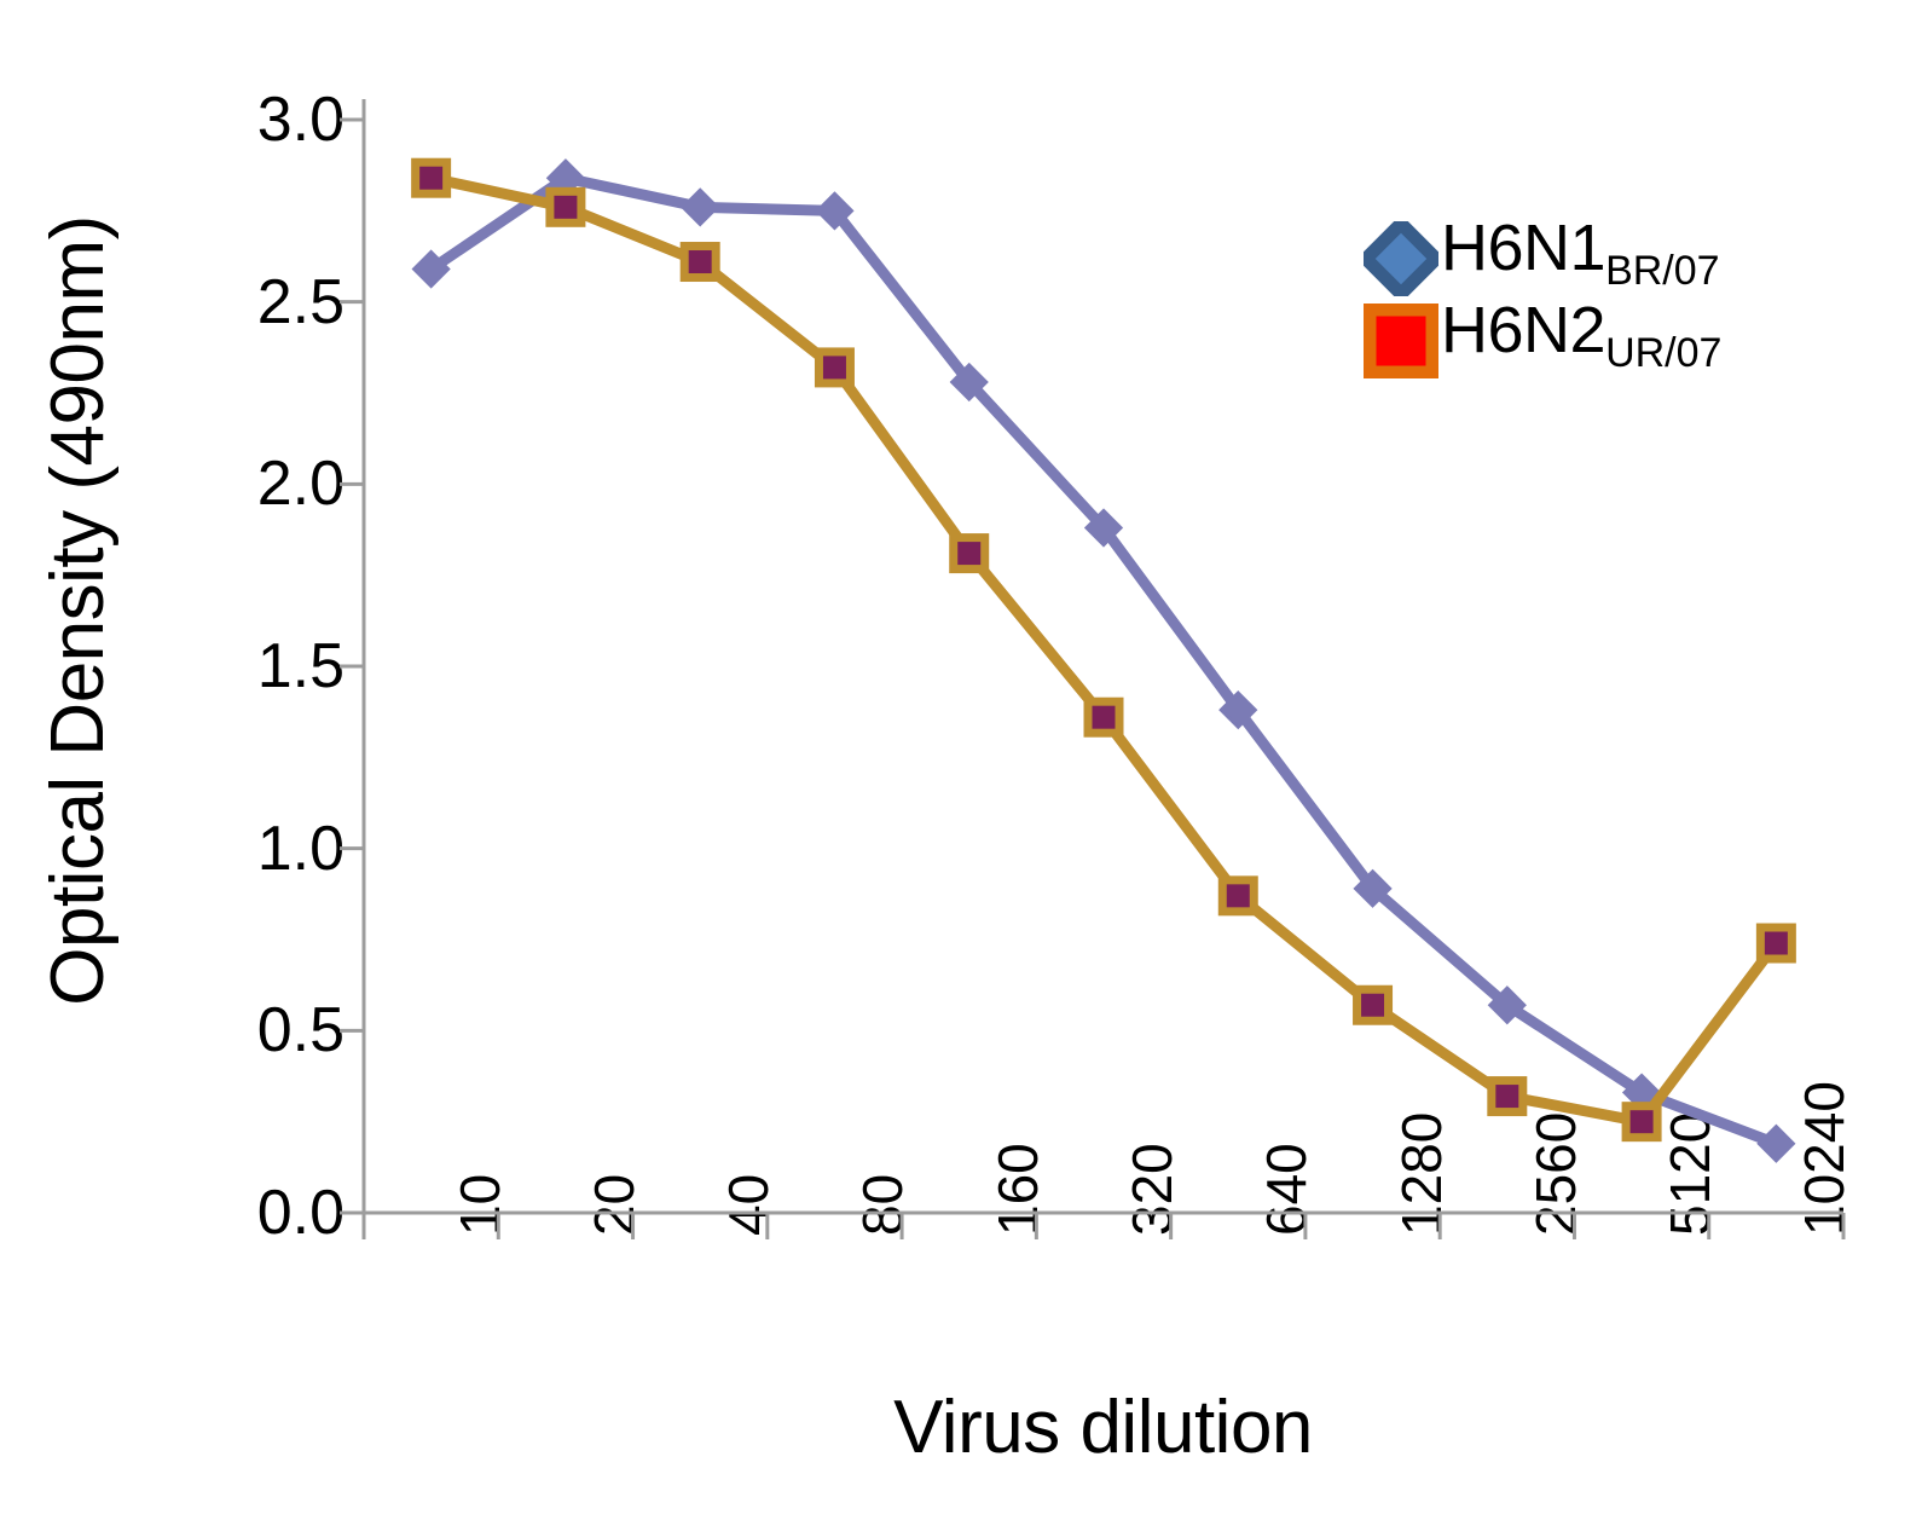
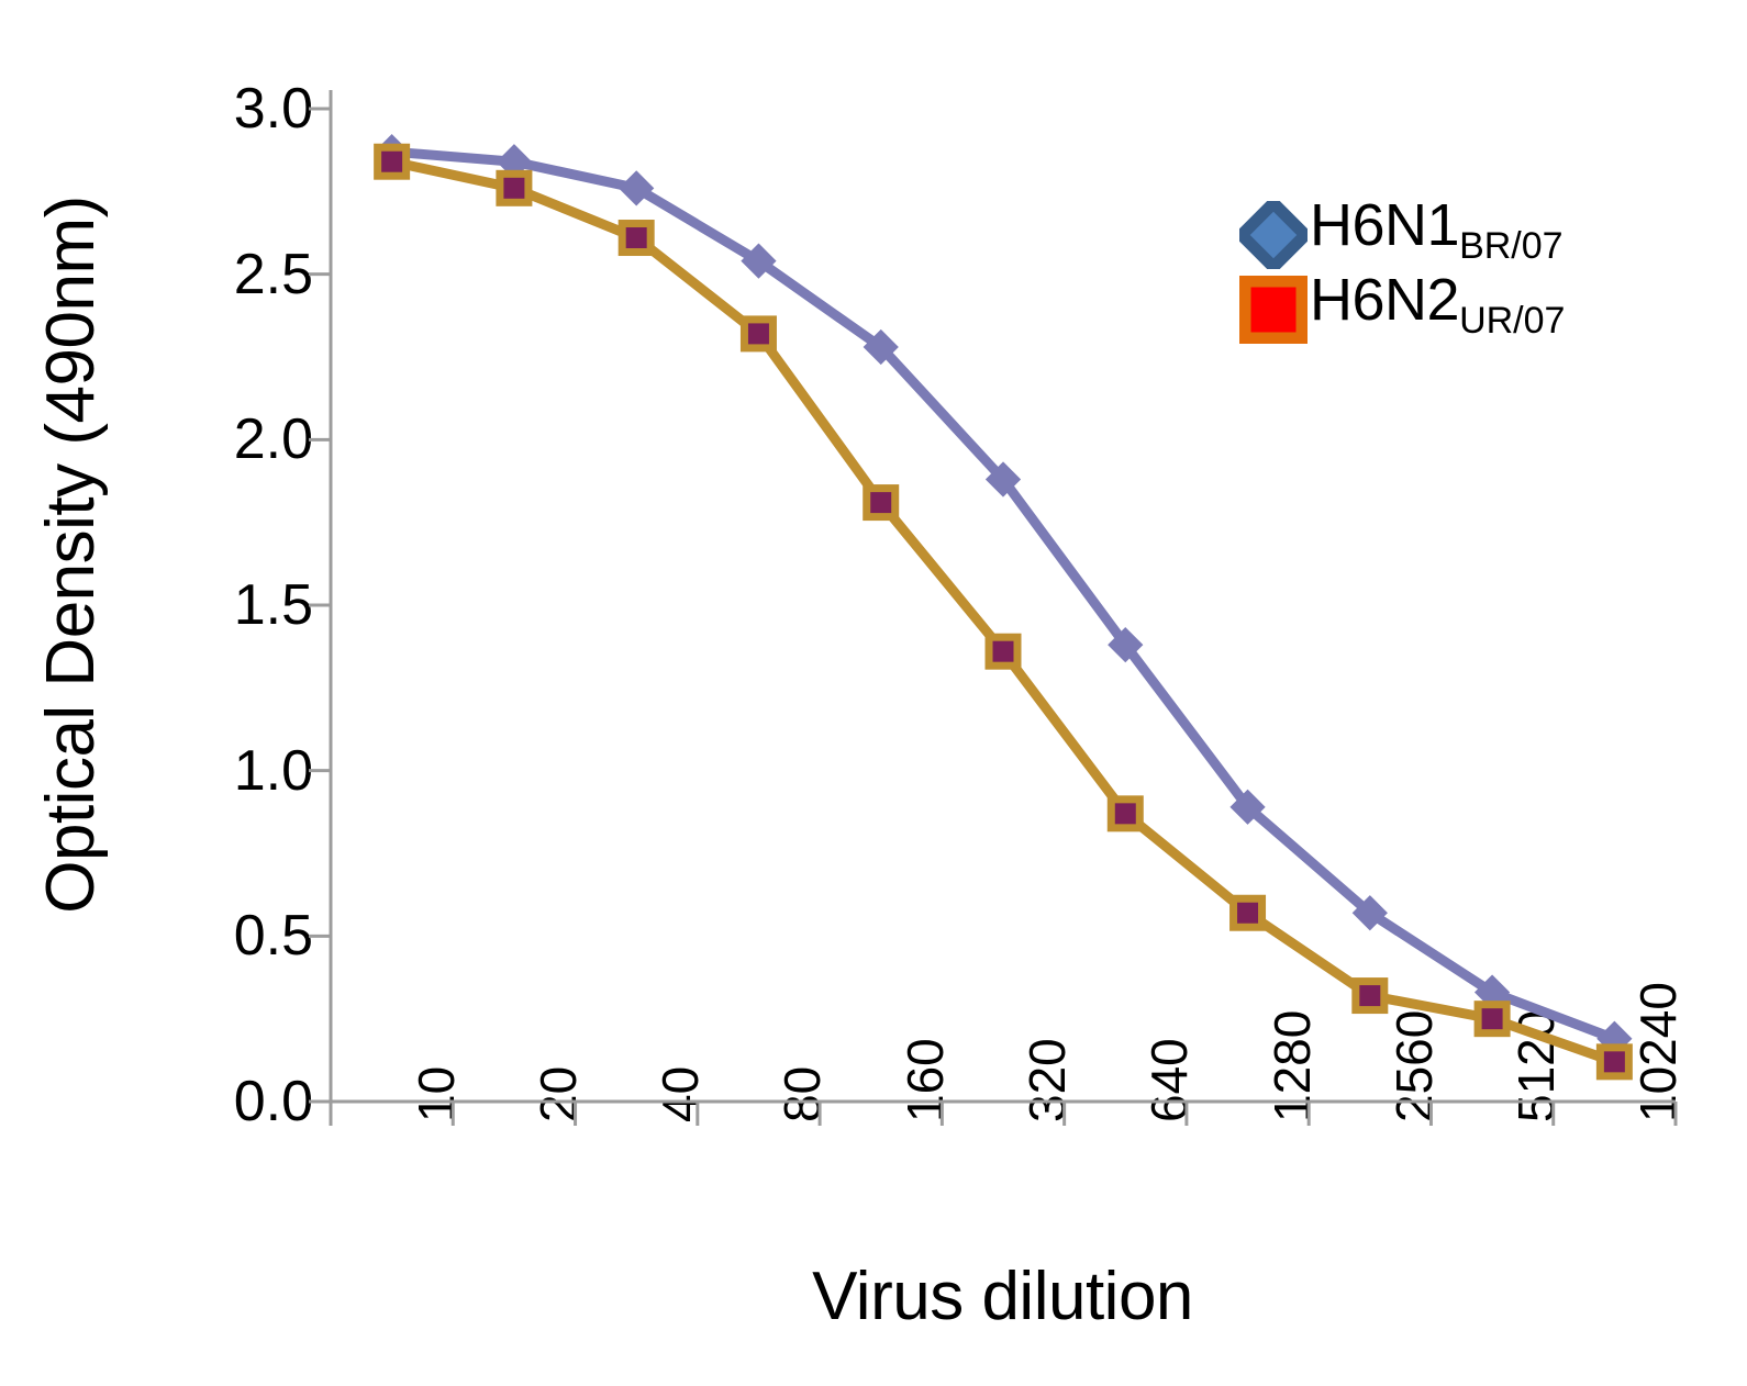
H6N1/10: 2.59 -> 2.87
H6N1/80: 2.75 -> 2.54
H6N2/10240: 0.74 -> 0.12
